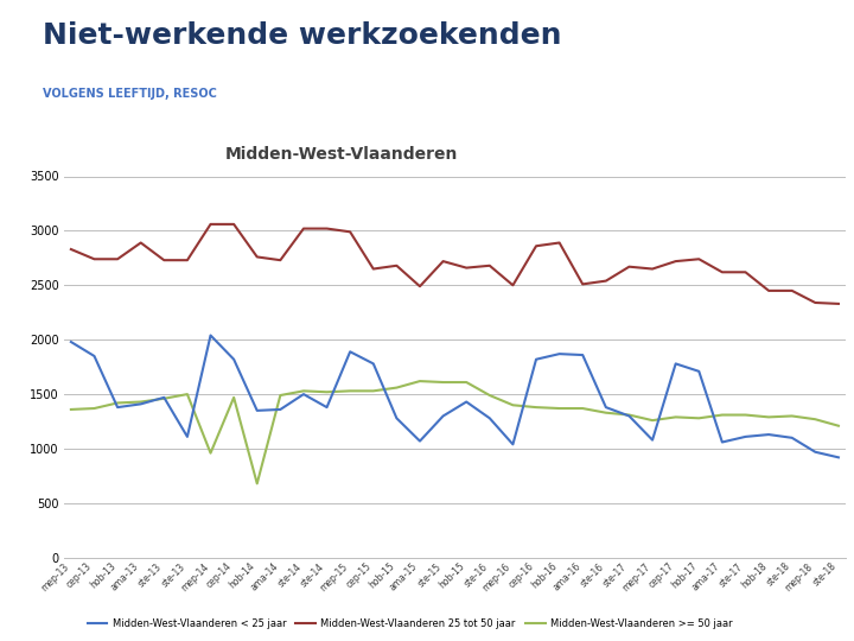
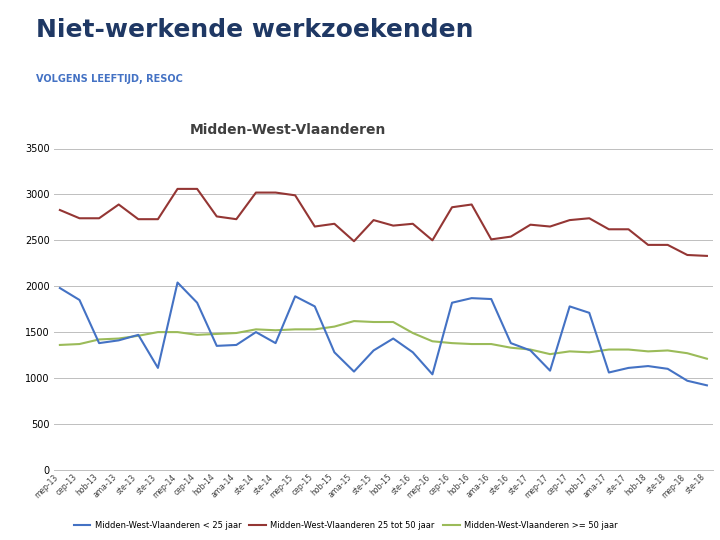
Midden-West-Vlaanderen >= 50 jaar/mep-14: 960 -> 1500
Midden-West-Vlaanderen >= 50 jaar/hob-14: 680 -> 1480
